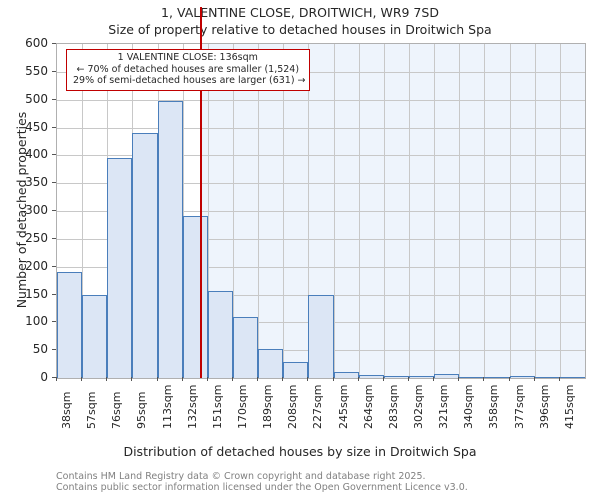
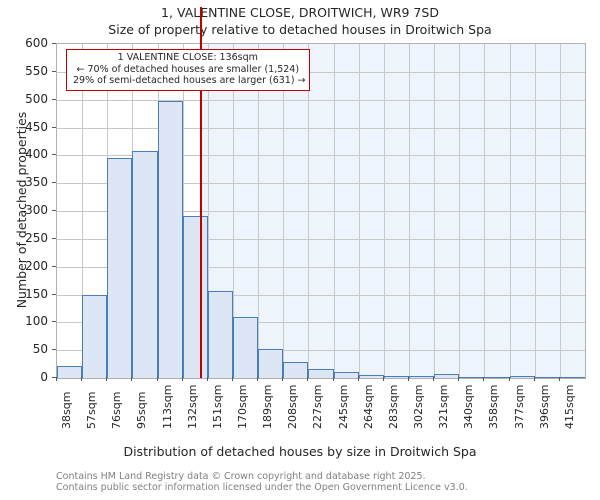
38sqm: 190 -> 20
95sqm: 440 -> 410
227sqm: 150 -> 20
